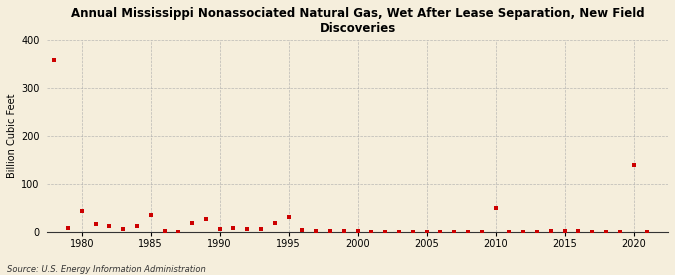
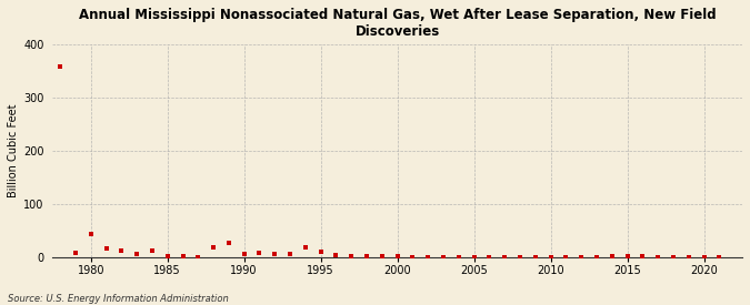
1985: 35 -> 2
1995: 30 -> 10
2010: 50 -> 0
2020: 140 -> 0
